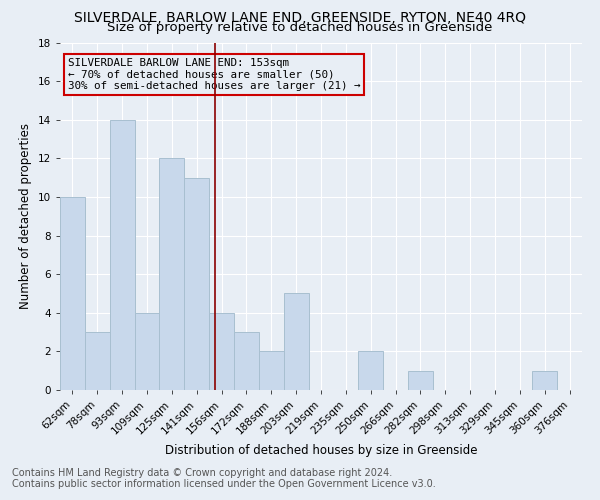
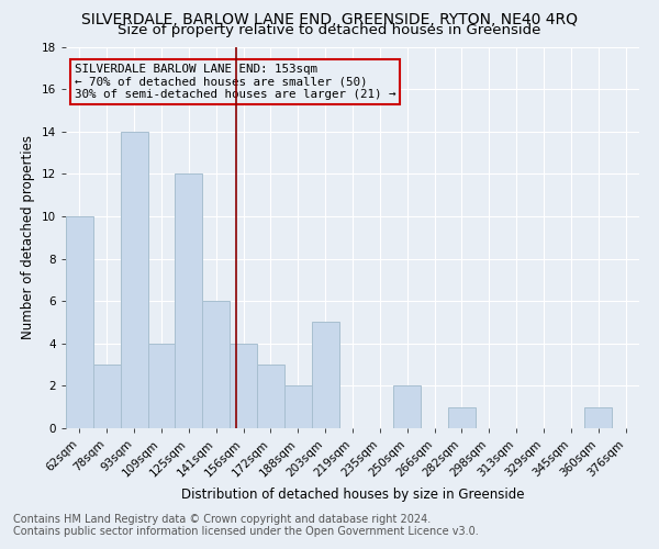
141sqm: 11 -> 6
